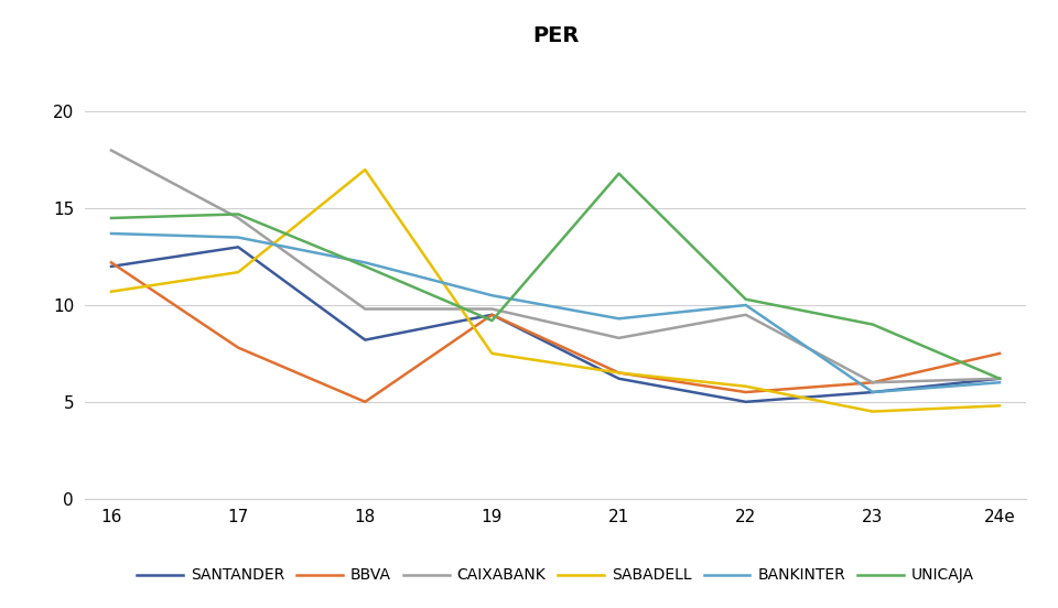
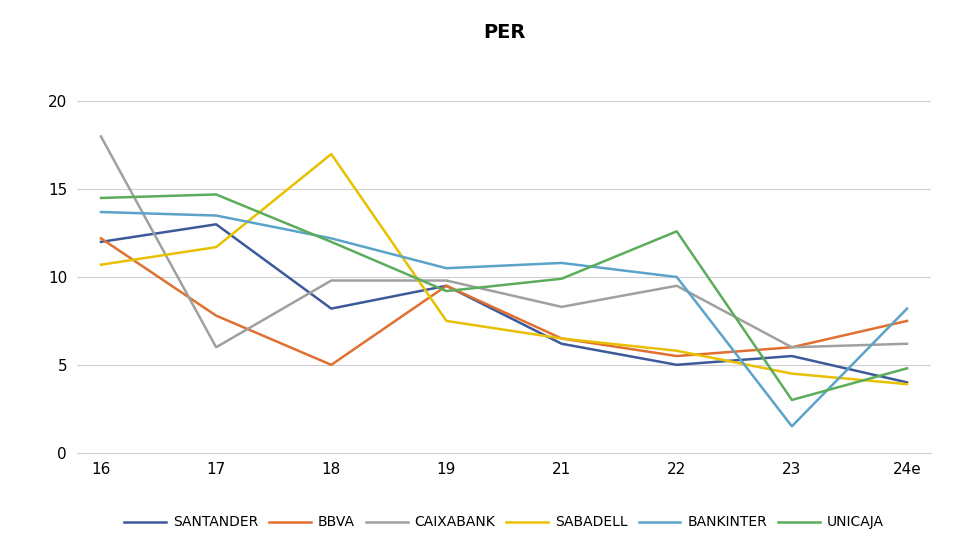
CAIXABANK/17: 14.5 -> 6.0
BANKINTER/21: 9.3 -> 10.8
UNICAJA/21: 16.8 -> 9.9
UNICAJA/22: 10.3 -> 12.6
BANKINTER/23: 5.5 -> 1.5
UNICAJA/23: 9.0 -> 3.0
SANTANDER/24e: 6.2 -> 4.0
SABADELL/24e: 4.8 -> 3.9
BANKINTER/24e: 6.0 -> 8.2
UNICAJA/24e: 6.2 -> 4.8
